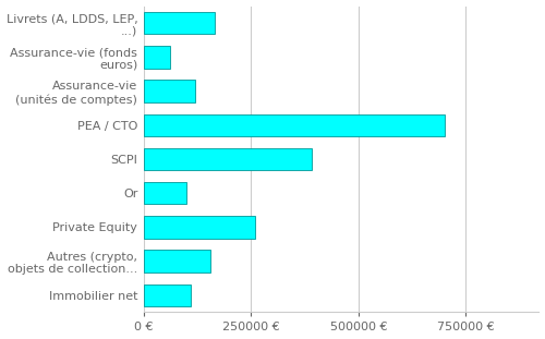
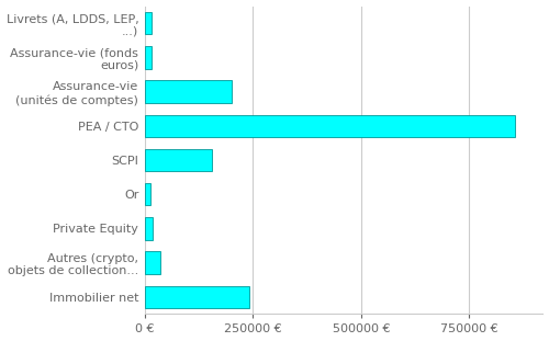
Livrets (A, LDDS, LEP, ...): 165000 € -> 15000 €
Assurance-vie (fonds euros): 60000 € -> 15000 €
Assurance-vie (unités de comptes): 120000 € -> 200000 €
PEA / CTO: 700000 € -> 855000 €
SCPI: 390000 € -> 155000 €
Or: 100000 € -> 13000 €
Private Equity: 260000 € -> 18000 €
Autres (crypto, objets de collection...: 155000 € -> 35000 €
Immobilier net: 110000 € -> 242000 €
